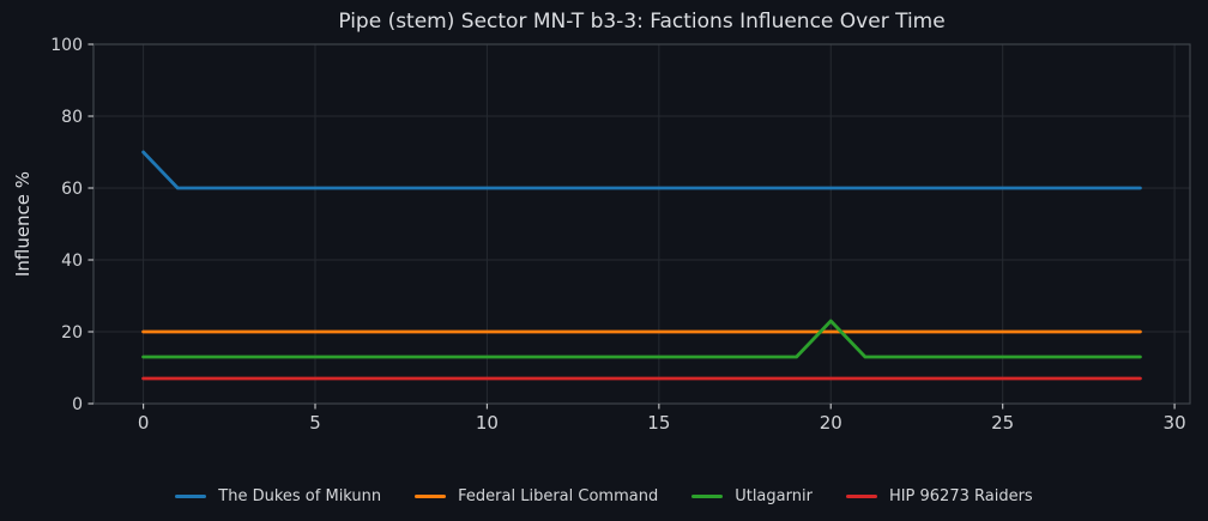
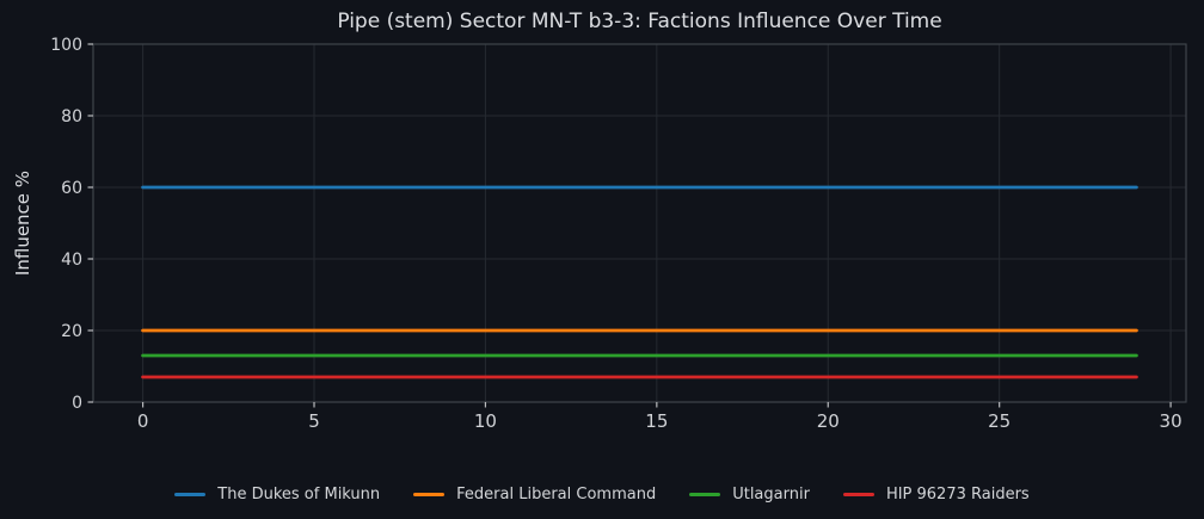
The Dukes of Mikunn/0: 70 -> 60
Utlagarnir/20: 23 -> 13
